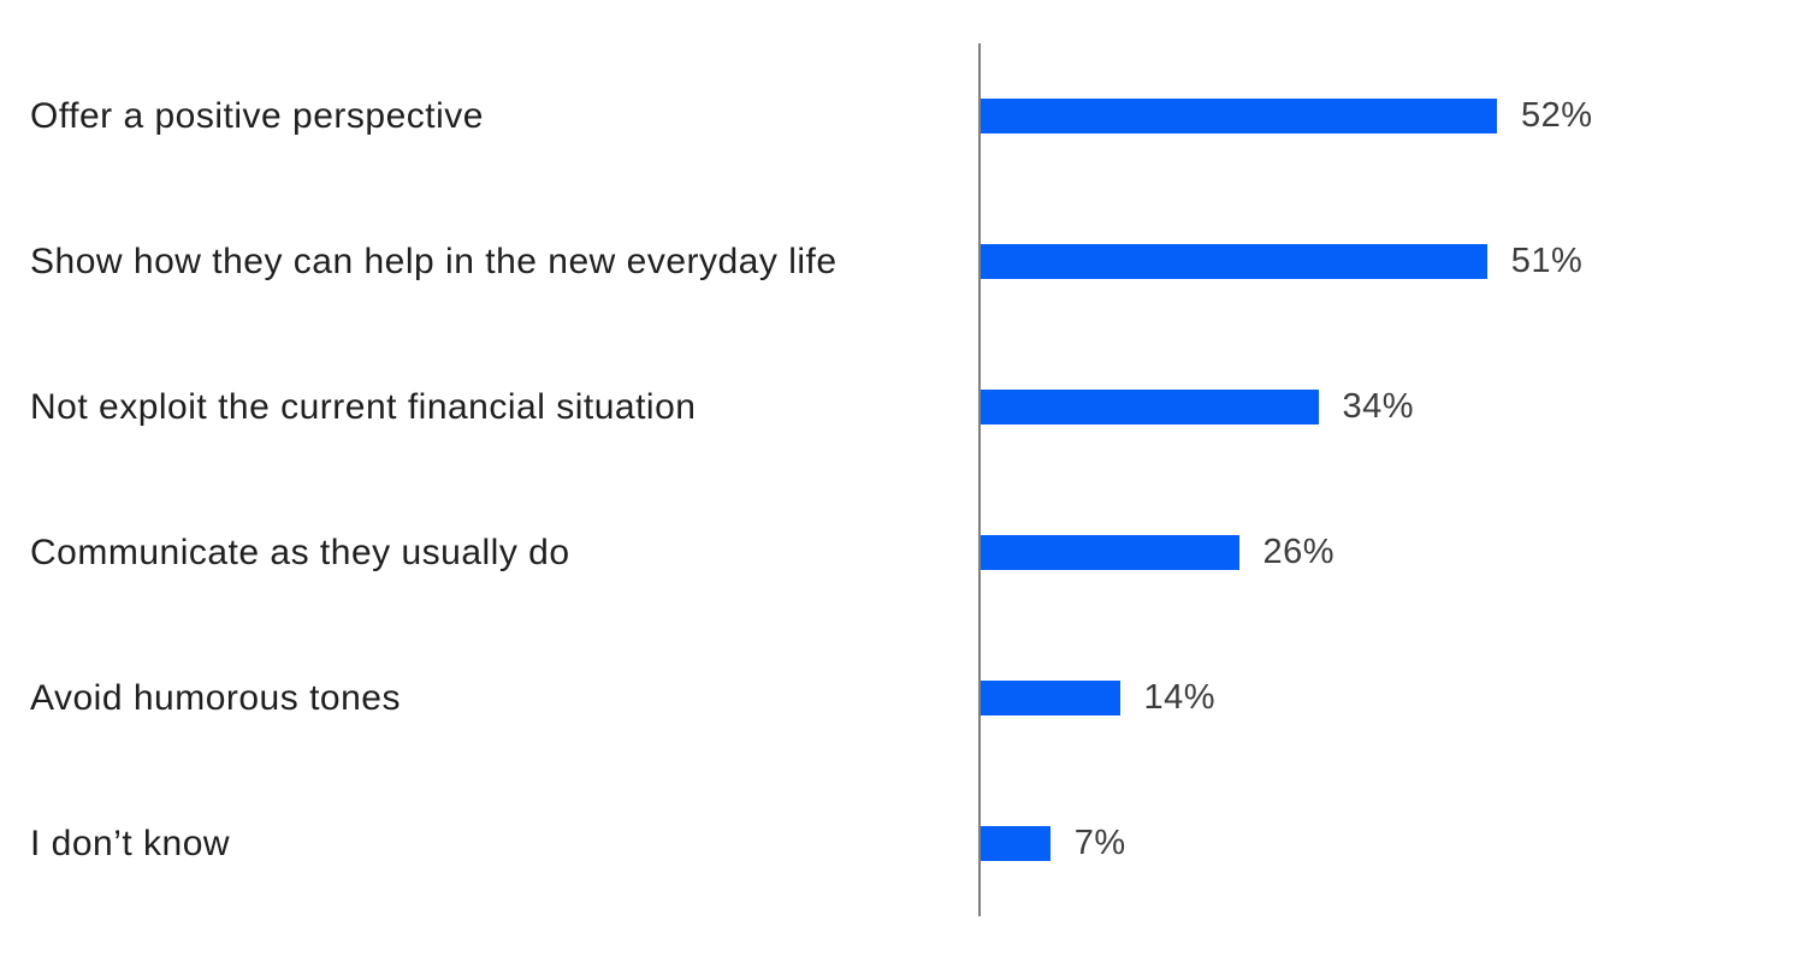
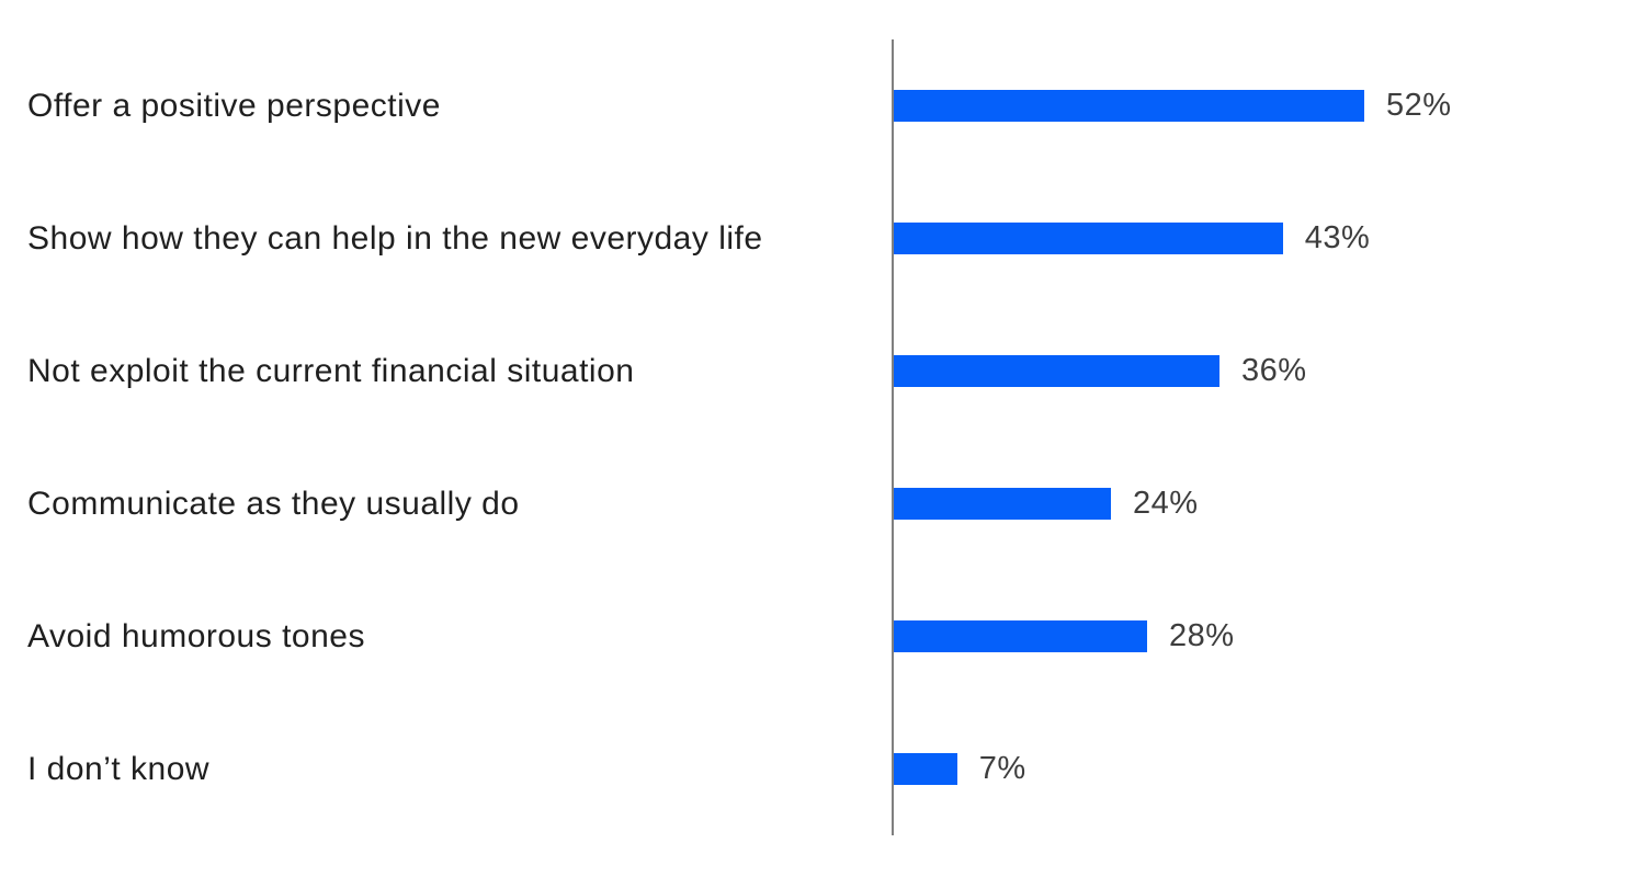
Show how they can help in the new everyday life: 51% -> 43%
Not exploit the current financial situation: 34% -> 36%
Communicate as they usually do: 26% -> 24%
Avoid humorous tones: 14% -> 28%
